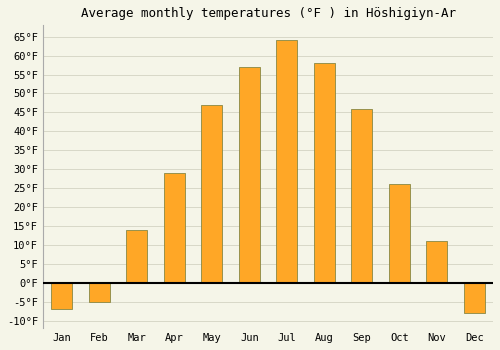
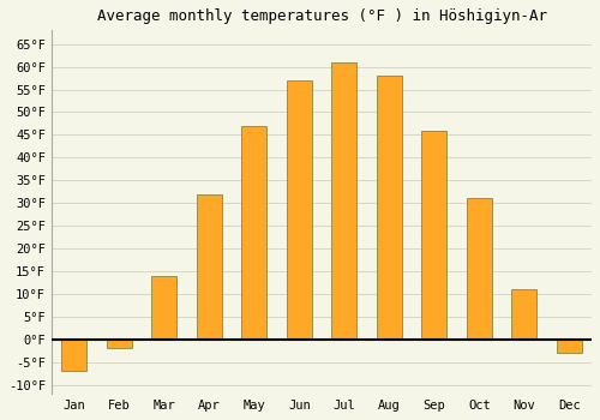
Feb: -5°F -> -2°F
Apr: 29°F -> 32°F
Jul: 64°F -> 61°F
Oct: 26°F -> 31°F
Dec: -8°F -> -3°F
